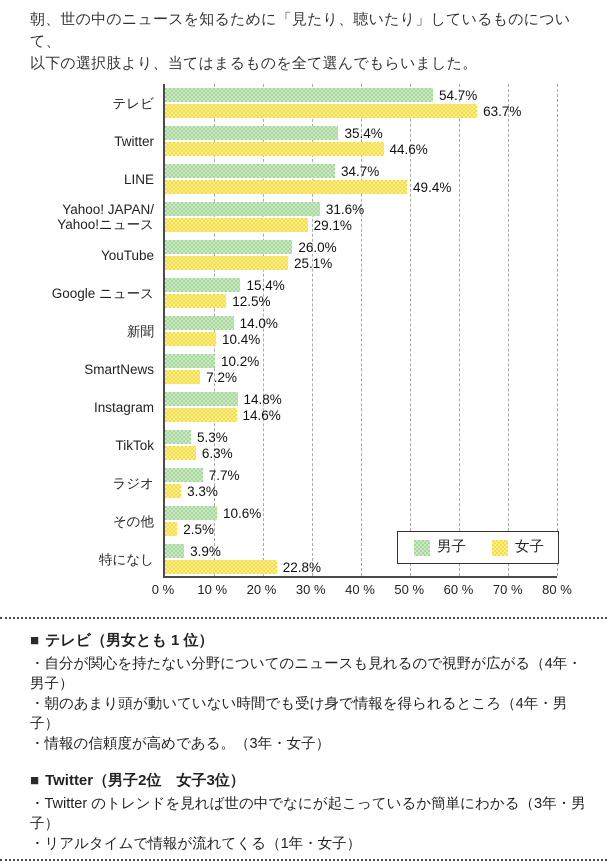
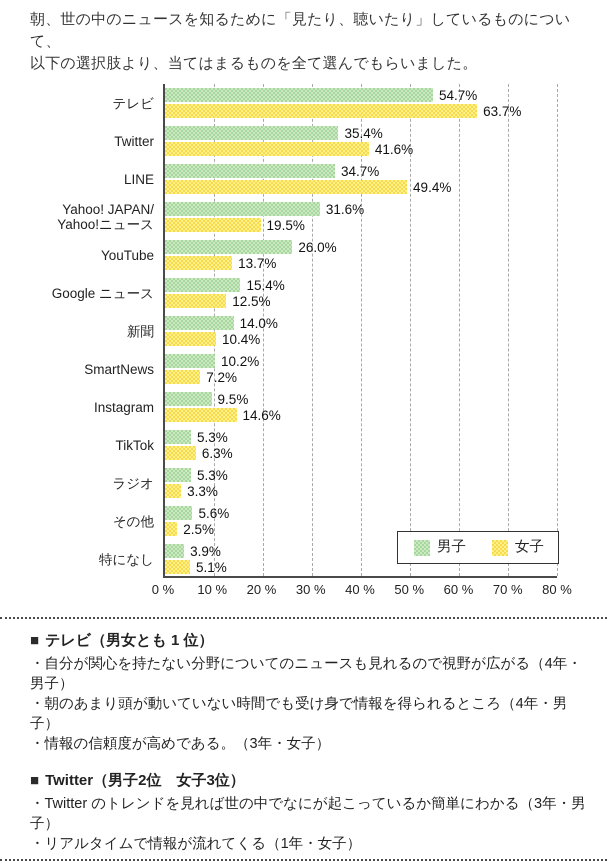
女子/Twitter: 44.6% -> 41.6%
女子/Yahoo! JAPAN/ Yahoo!ニュース: 29.1% -> 19.5%
女子/YouTube: 25.1% -> 13.7%
男子/Instagram: 14.8% -> 9.5%
男子/ラジオ: 7.7% -> 5.3%
男子/その他: 10.6% -> 5.6%
女子/特になし: 22.8% -> 5.1%
